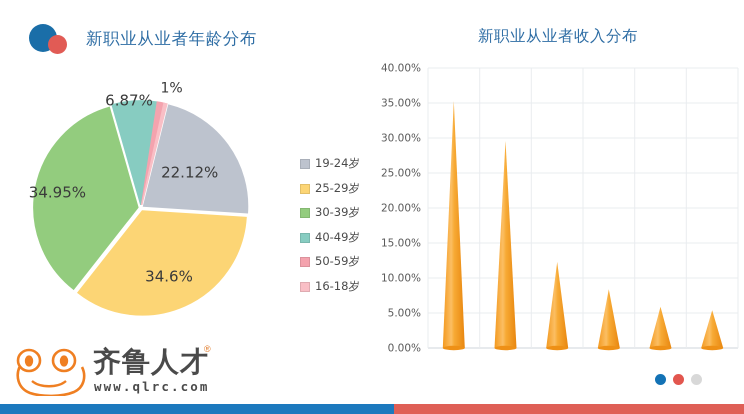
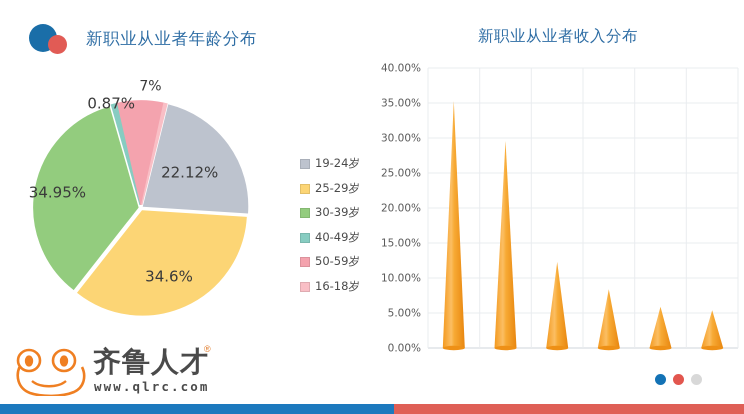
新职业从业者年龄分布/40-49岁: 6.87% -> 0.87%
新职业从业者年龄分布/50-59岁: 1% -> 7%
